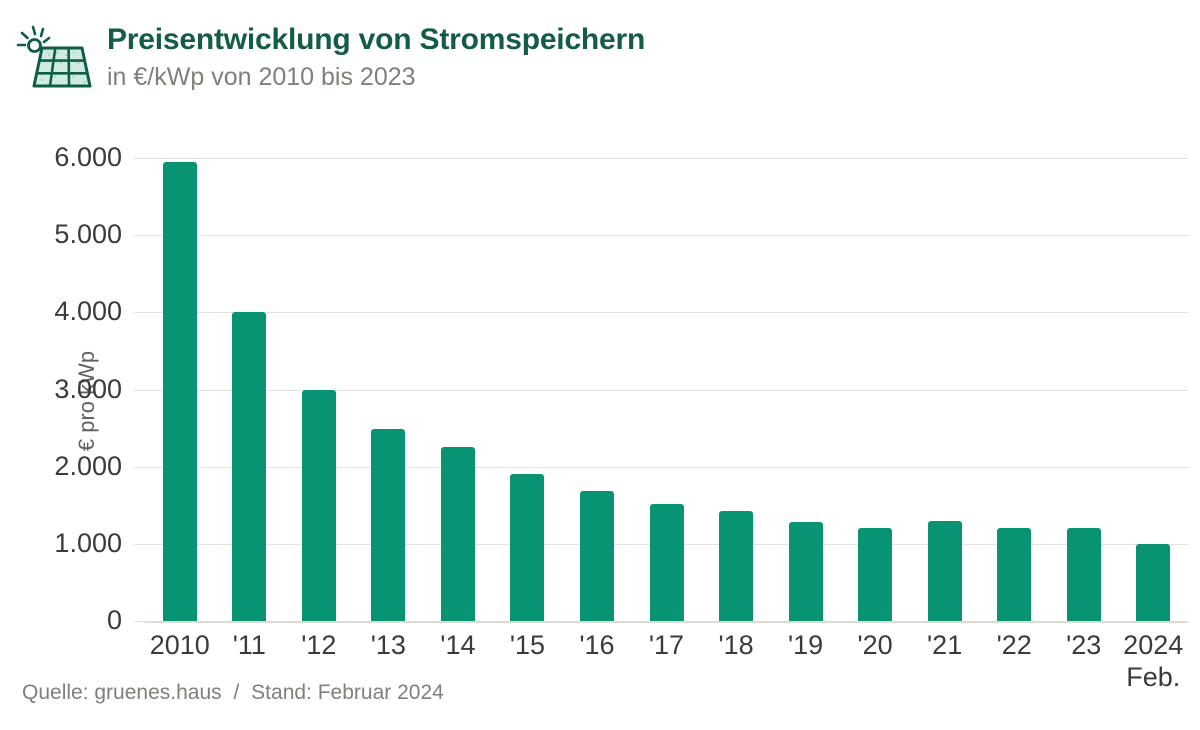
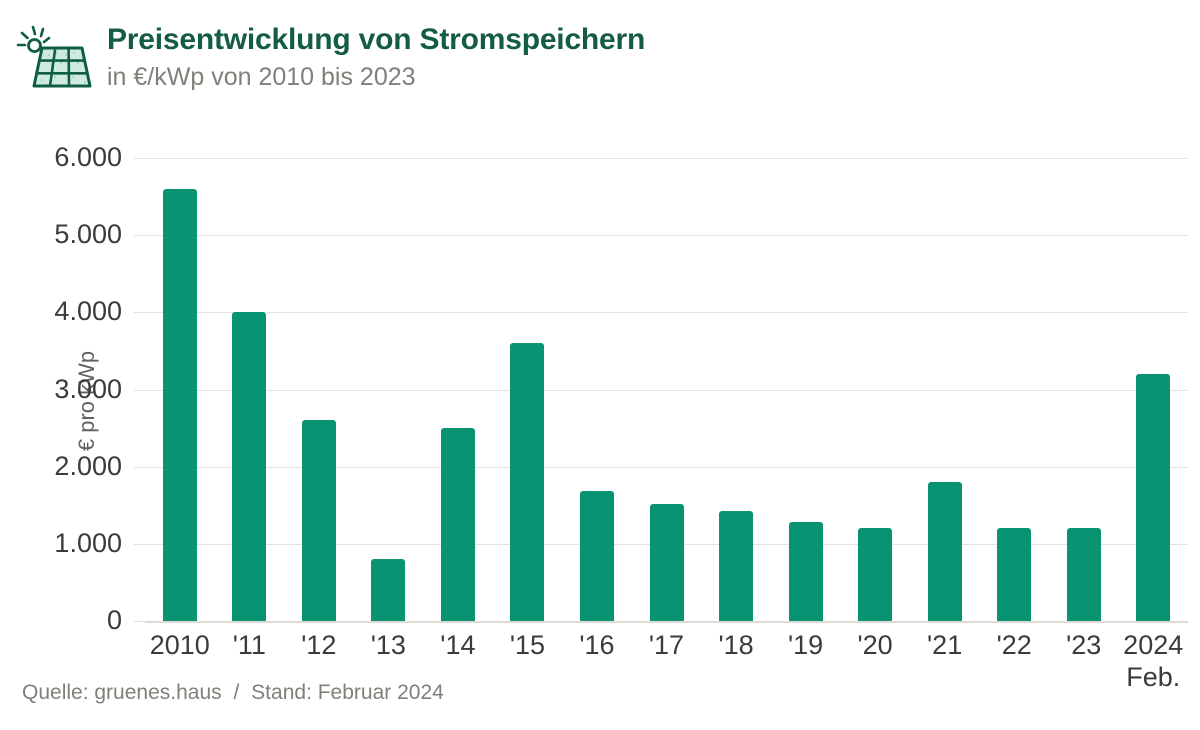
2010: 6000 -> 5600
'12: 3000 -> 2600
'13: 2500 -> 800
'14: 2200 -> 2500
'15: 1900 -> 3600
'21: 1300 -> 1800
2024: 1000 -> 3200
